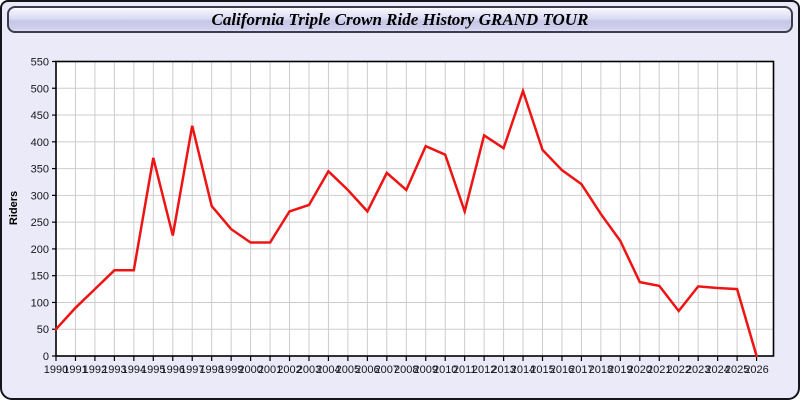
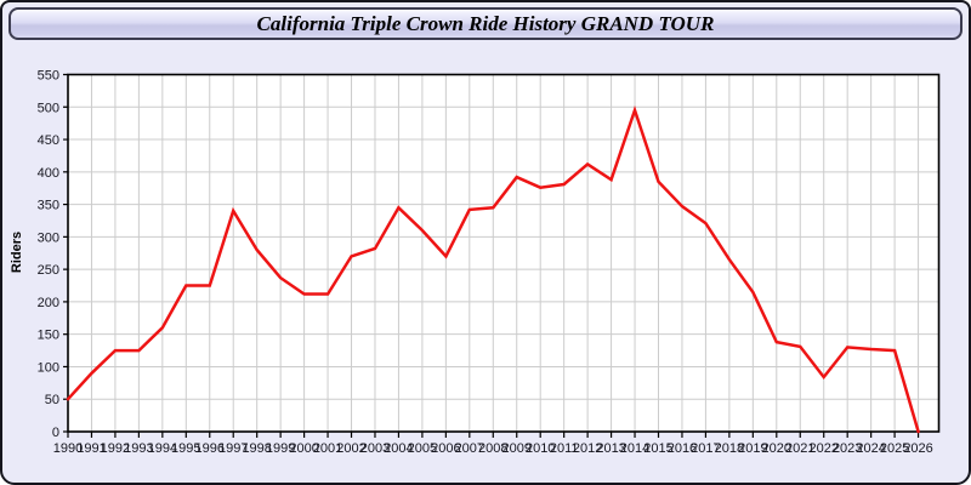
1993: 160 -> 120
1995: 370 -> 220
1997: 430 -> 340
2008: 310 -> 340
2011: 270 -> 380
